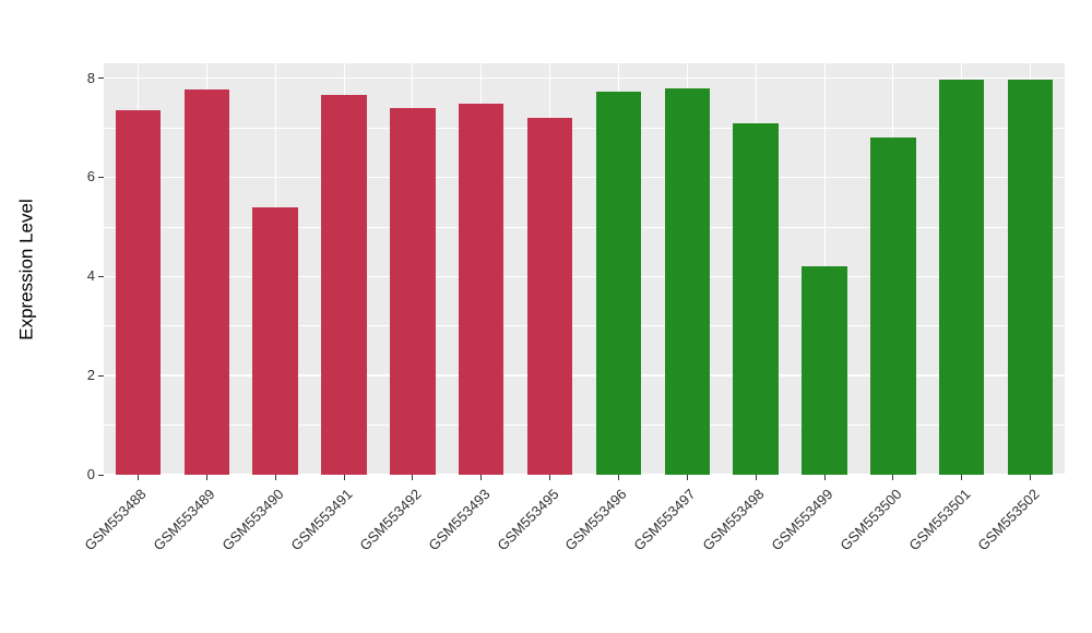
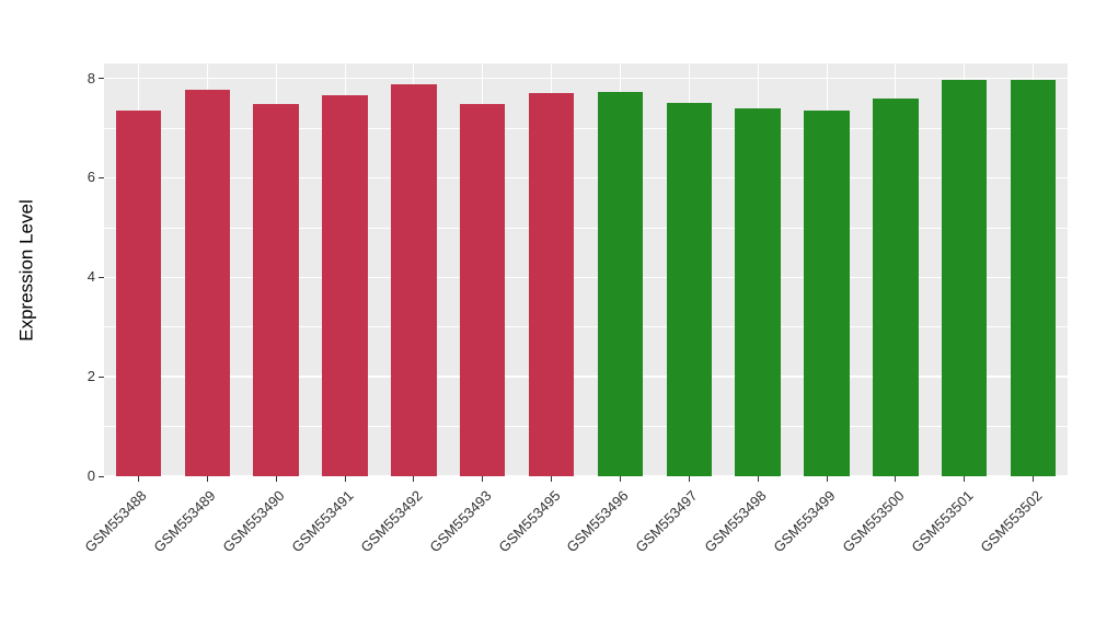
GSM553490: 5.4 -> 7.5
GSM553492: 7.4 -> 7.9
GSM553495: 7.2 -> 7.7
GSM553497: 7.8 -> 7.5
GSM553498: 7.1 -> 7.4
GSM553499: 4.2 -> 7.3
GSM553500: 6.8 -> 7.6
